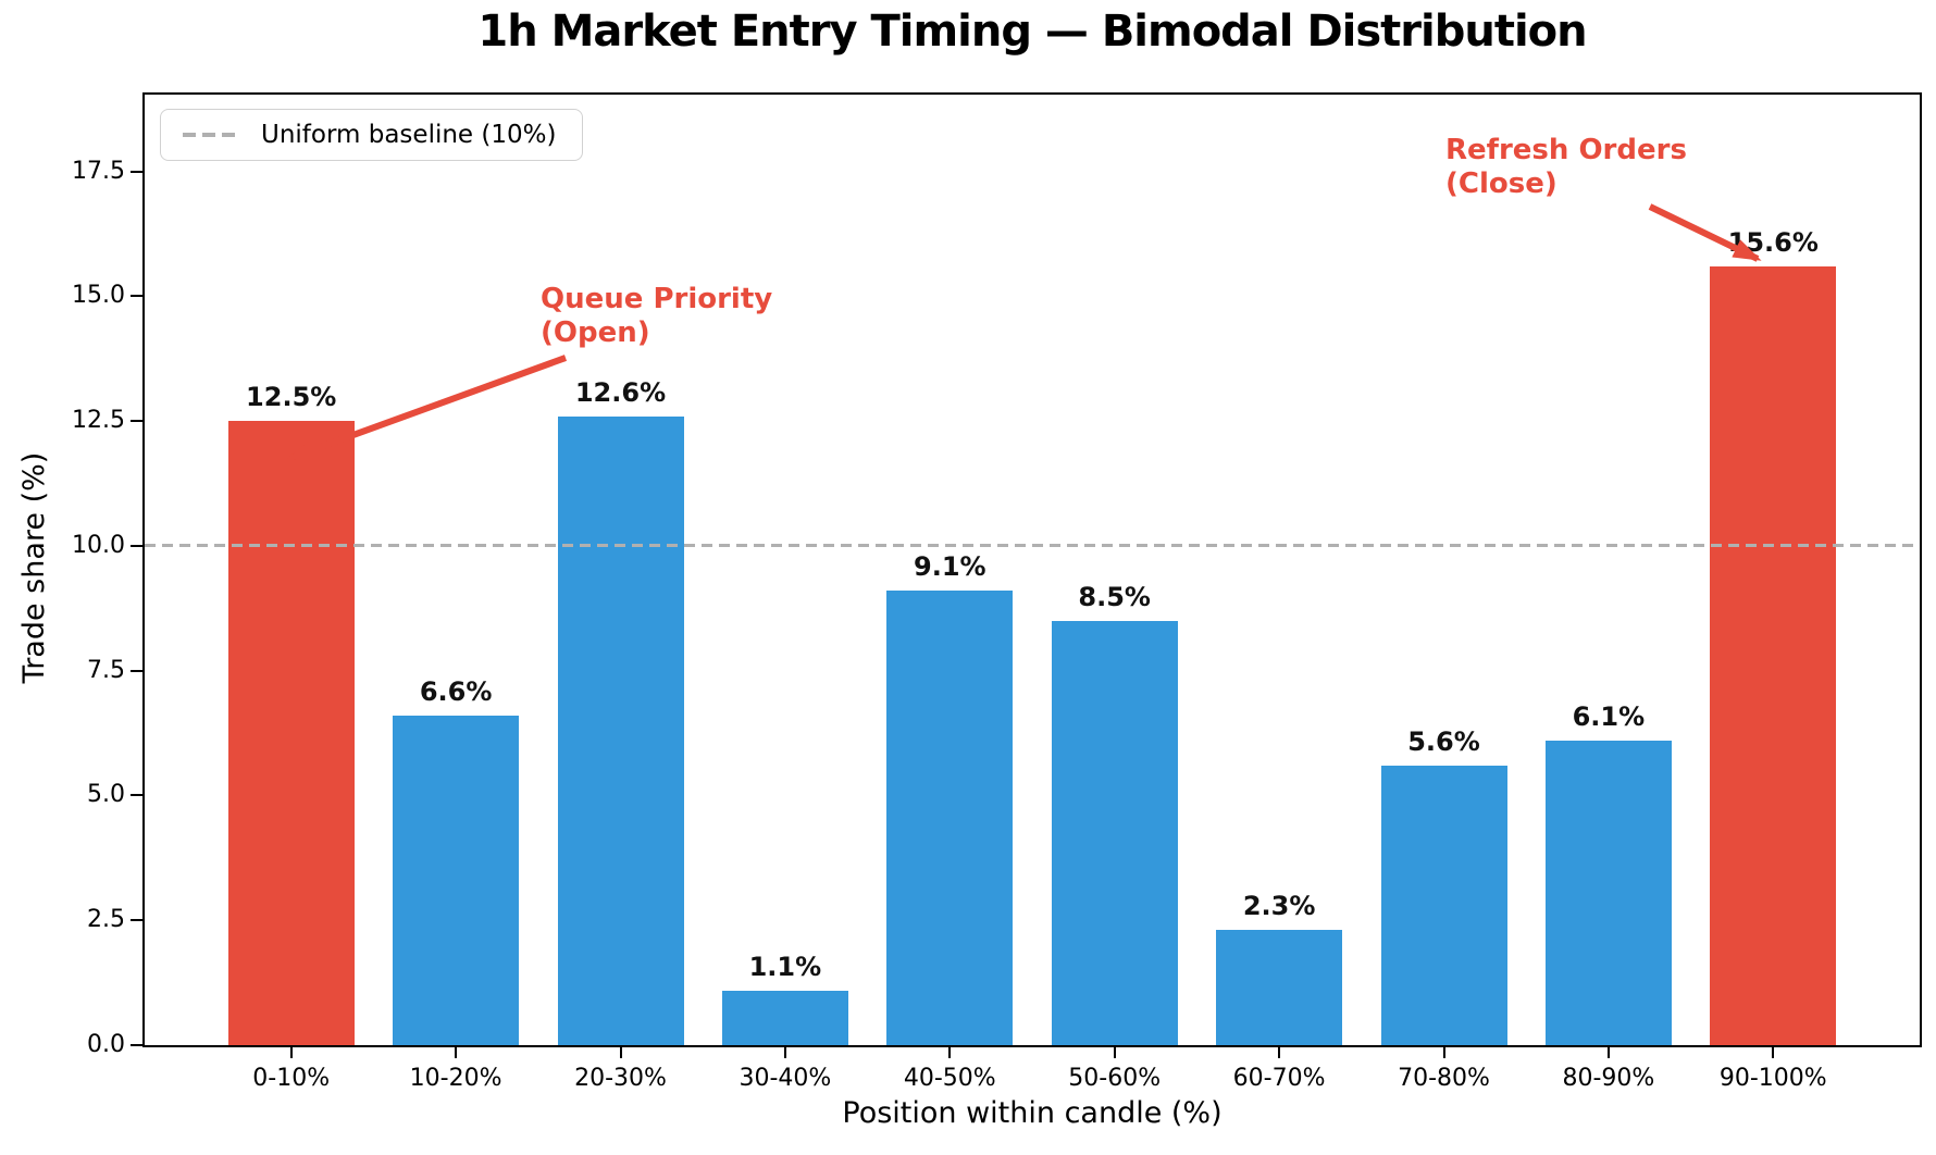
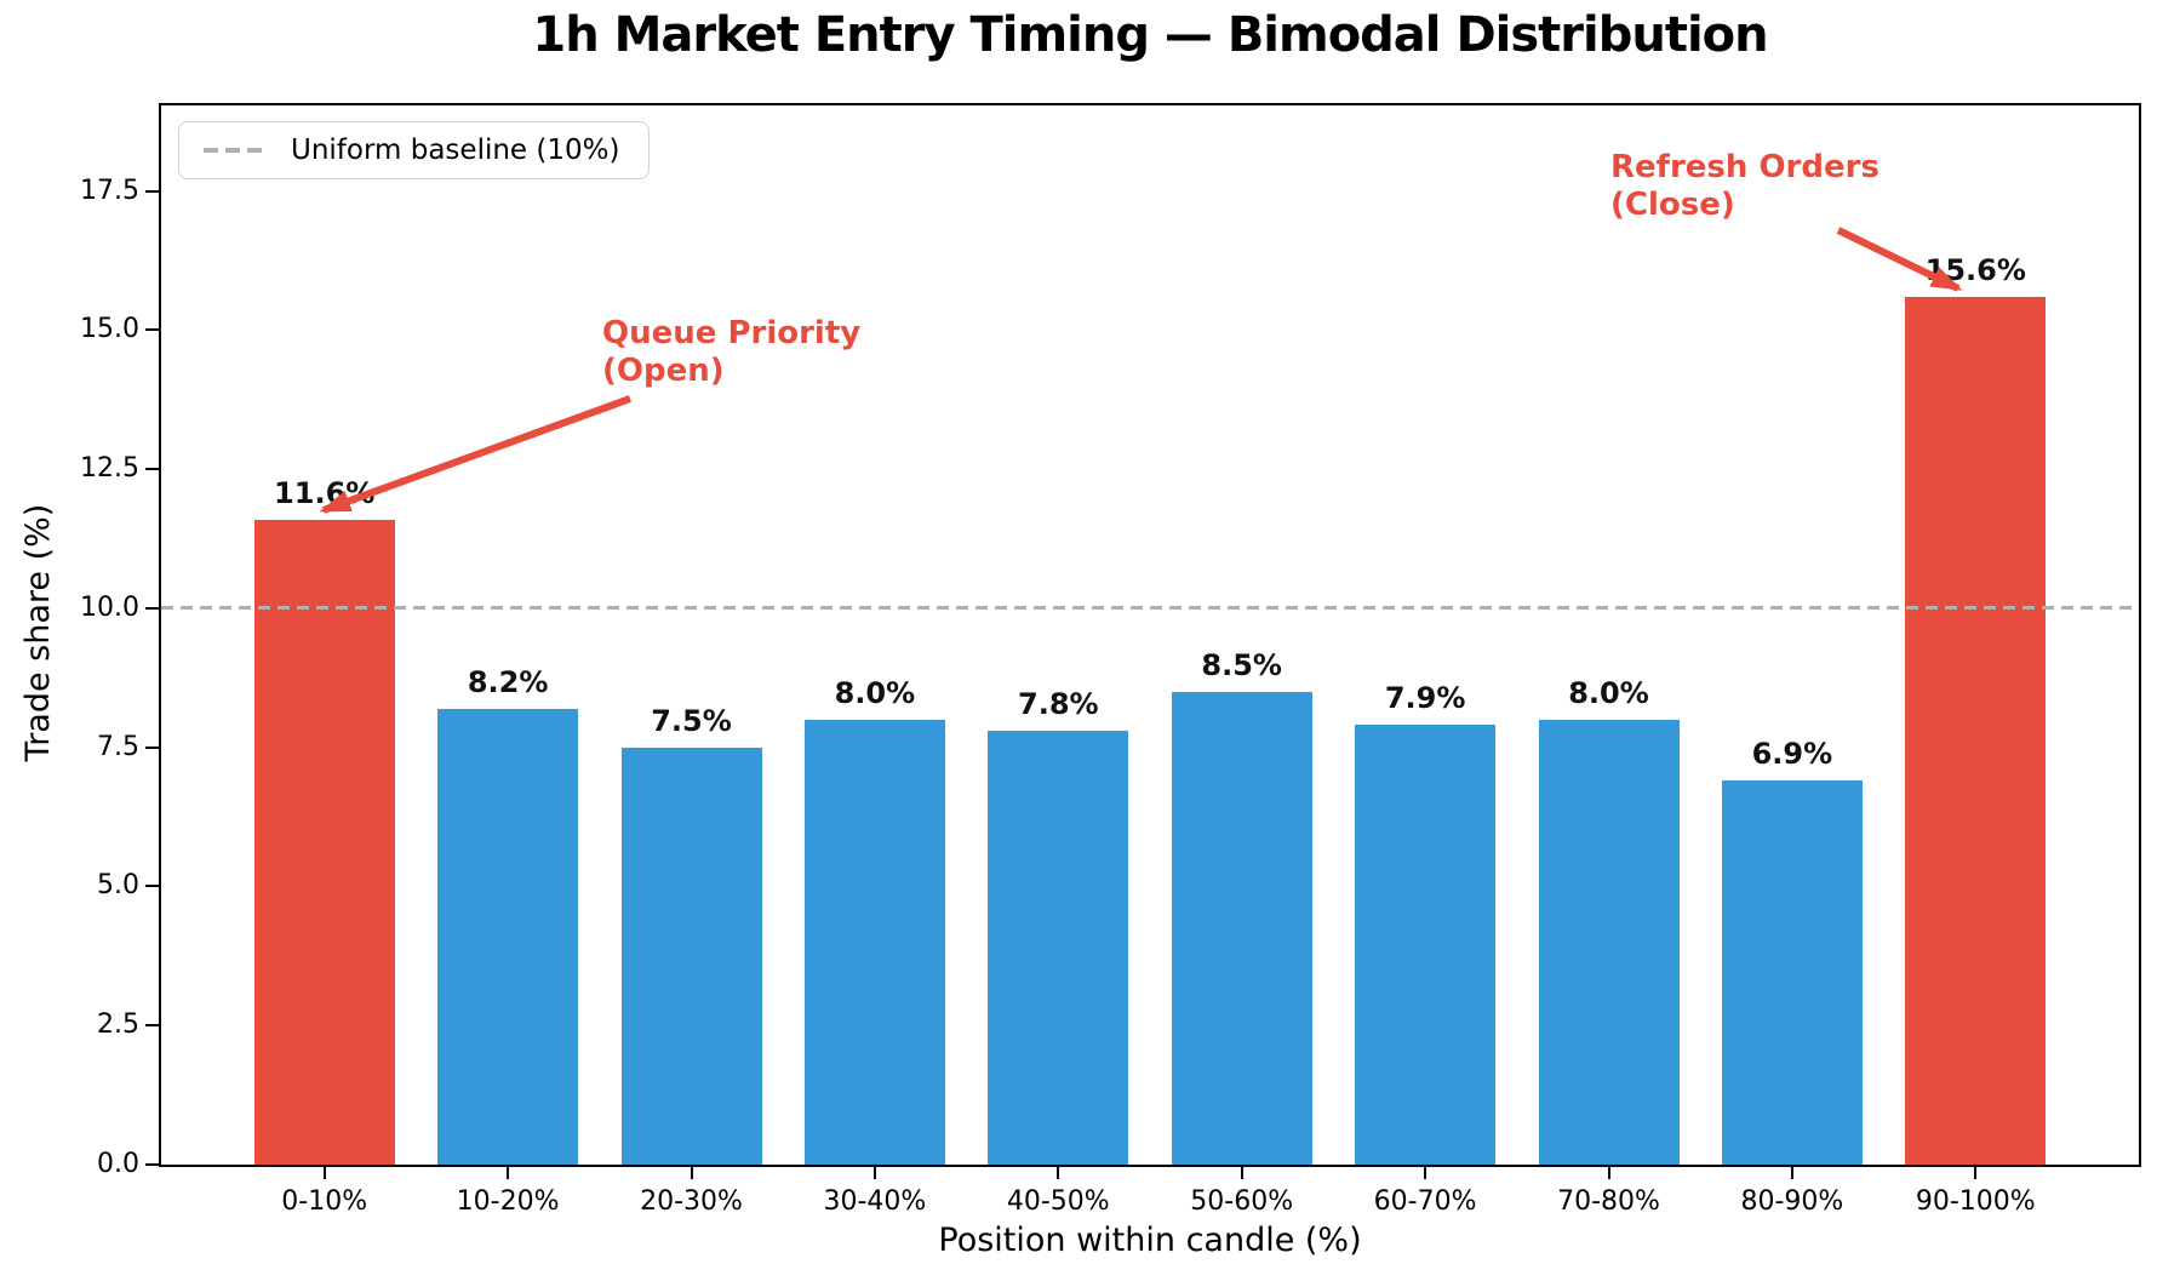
0-10%: 12.5% -> 11.6%
10-20%: 6.6% -> 8.2%
20-30%: 12.6% -> 7.5%
30-40%: 1.1% -> 8.0%
40-50%: 9.1% -> 7.8%
60-70%: 2.3% -> 7.9%
70-80%: 5.6% -> 8.0%
80-90%: 6.1% -> 6.9%
